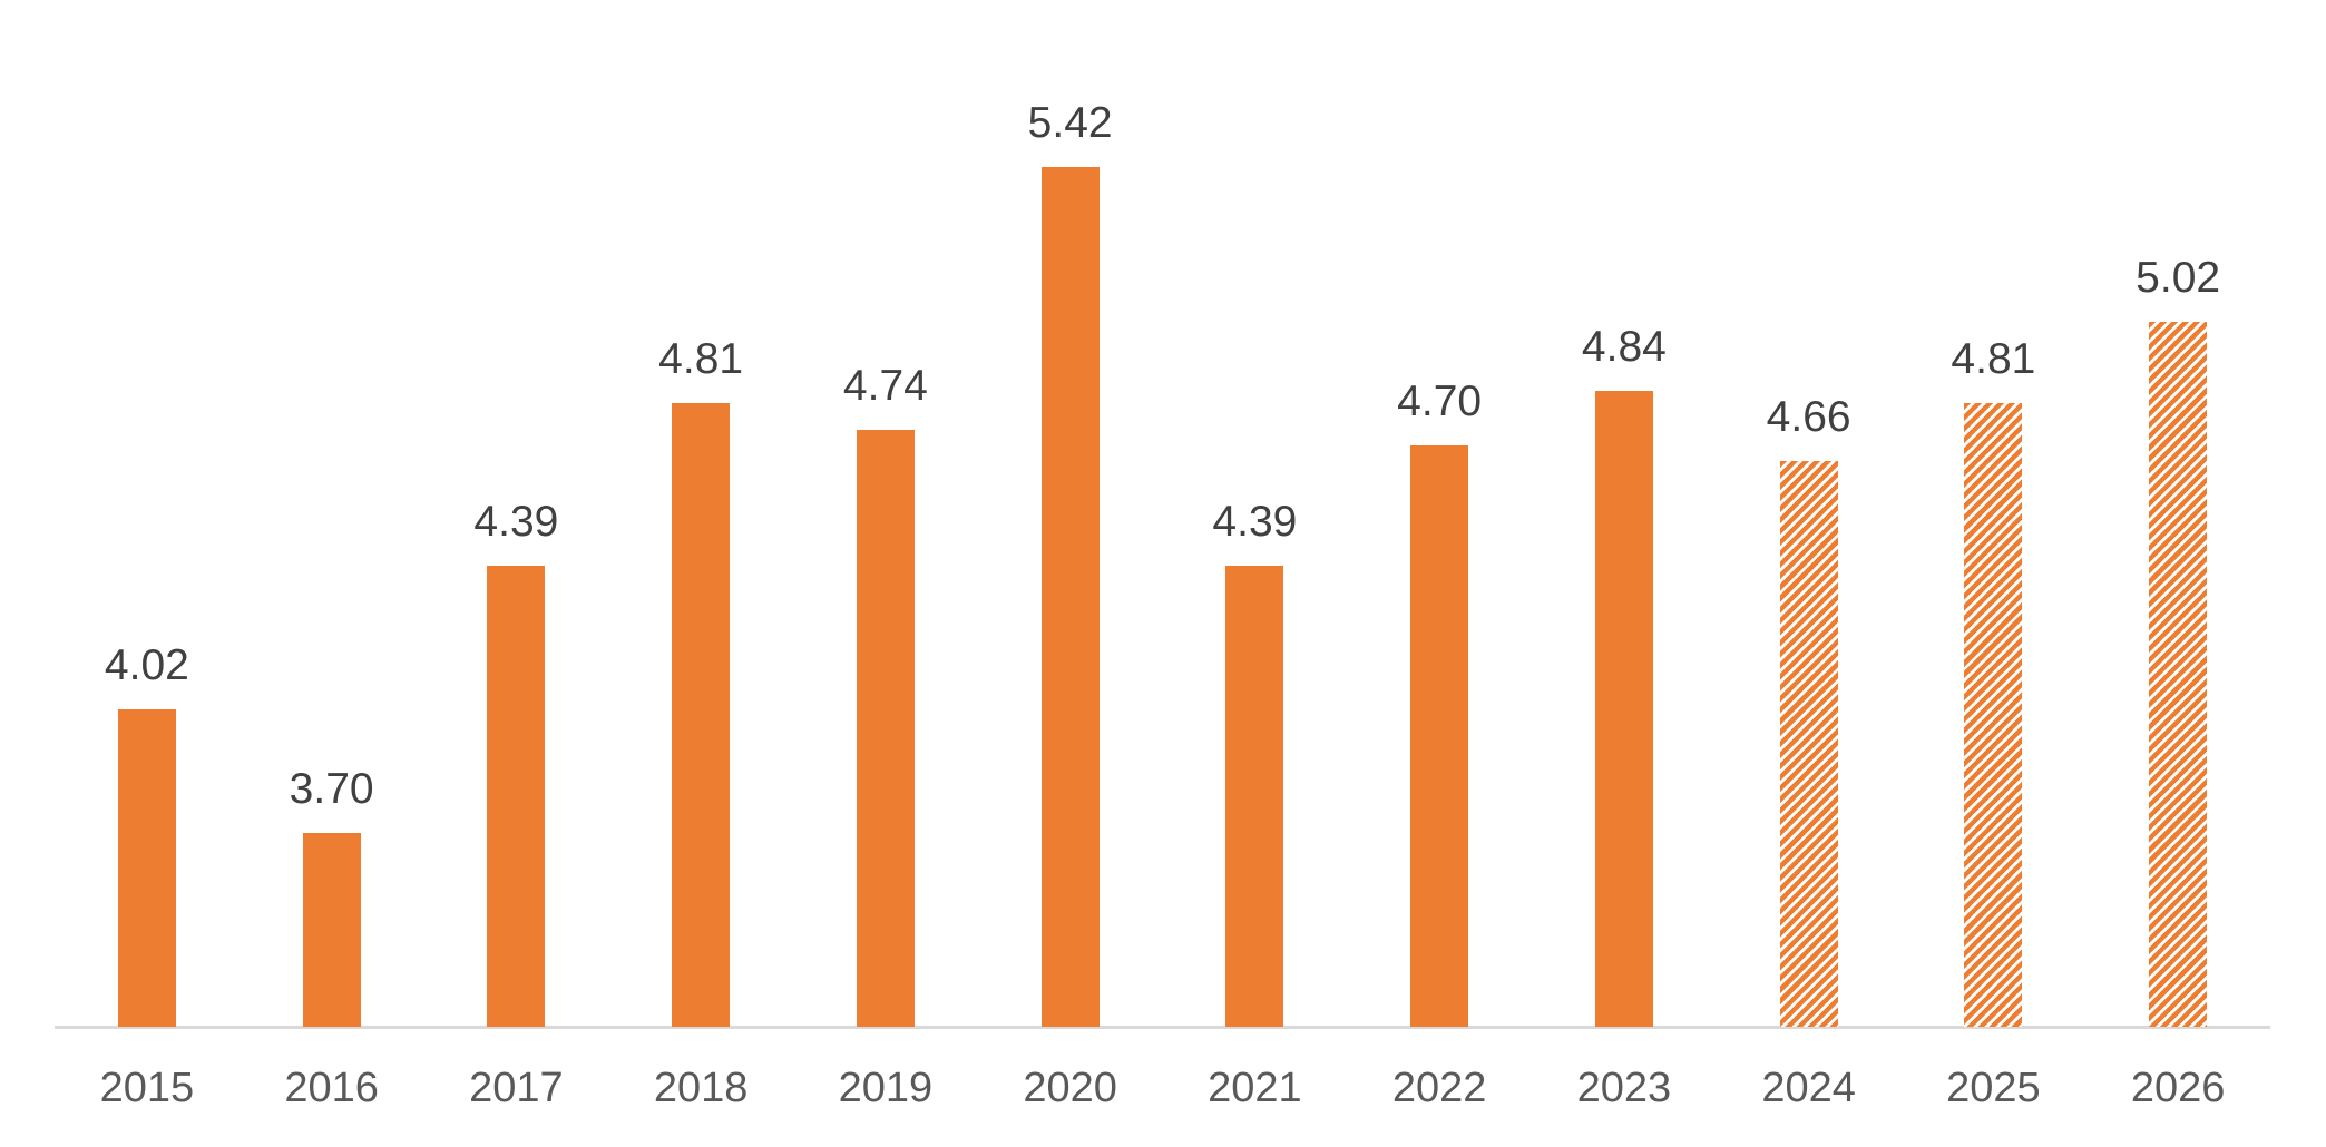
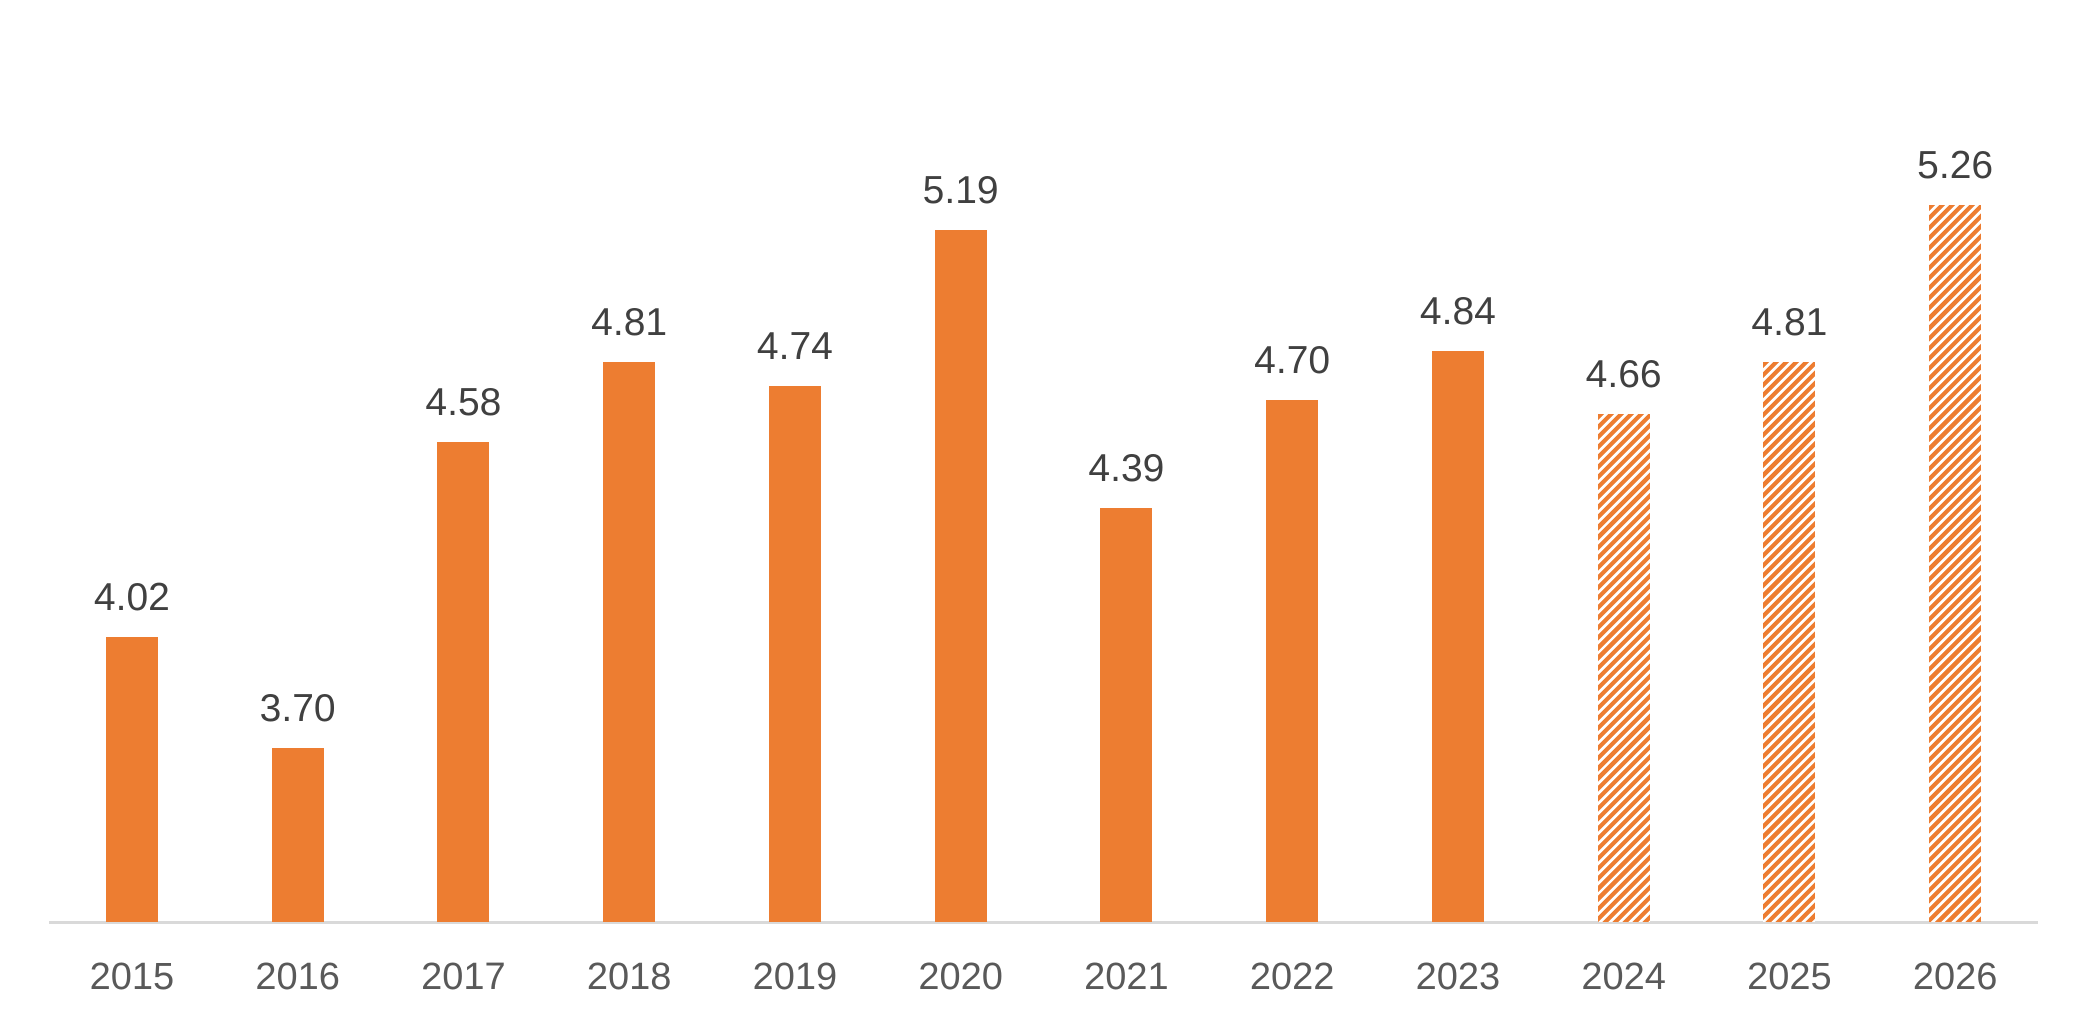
2017: 4.39 -> 4.58
2020: 5.42 -> 5.19
2026: 5.02 -> 5.26
